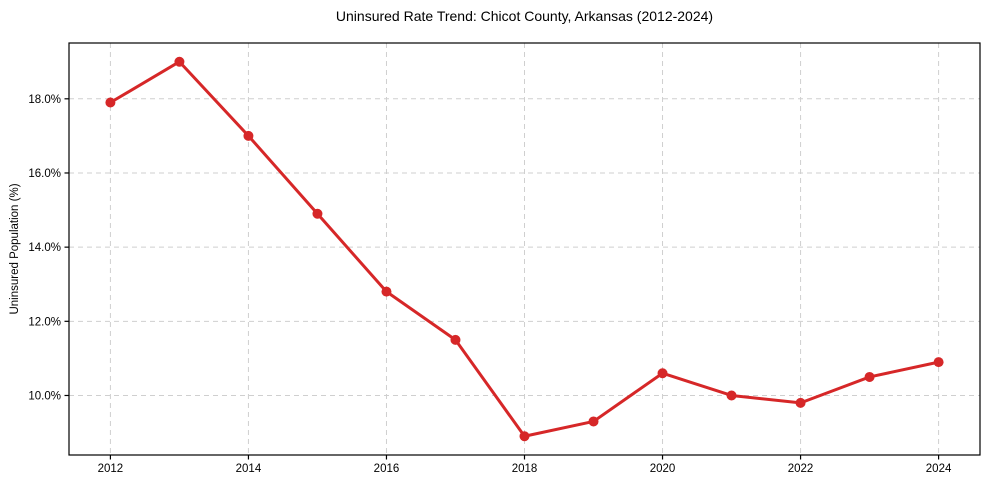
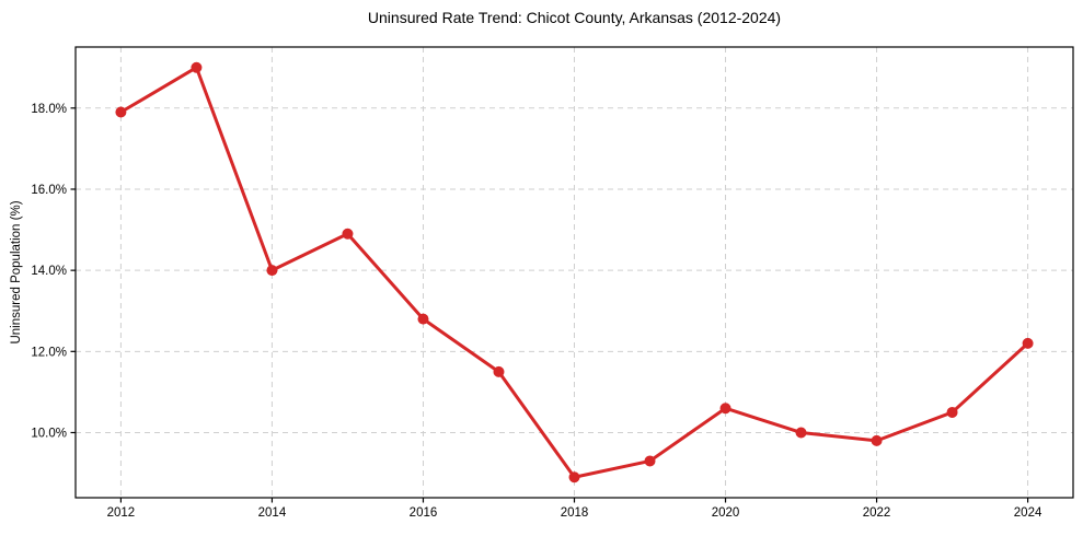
2014: 17.0% -> 14.0%
2024: 10.9% -> 12.2%
